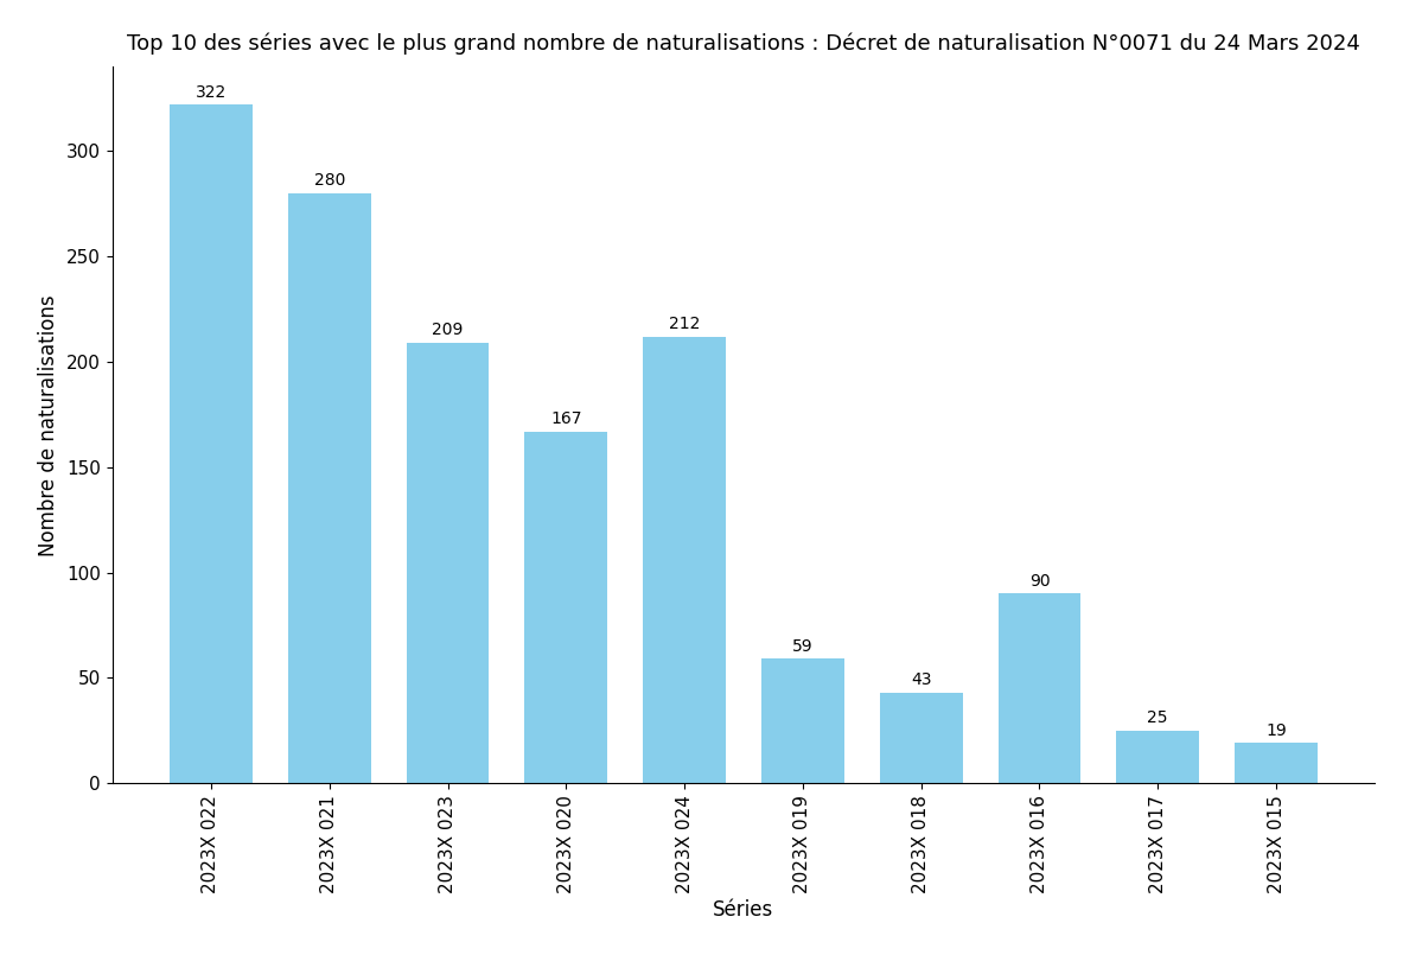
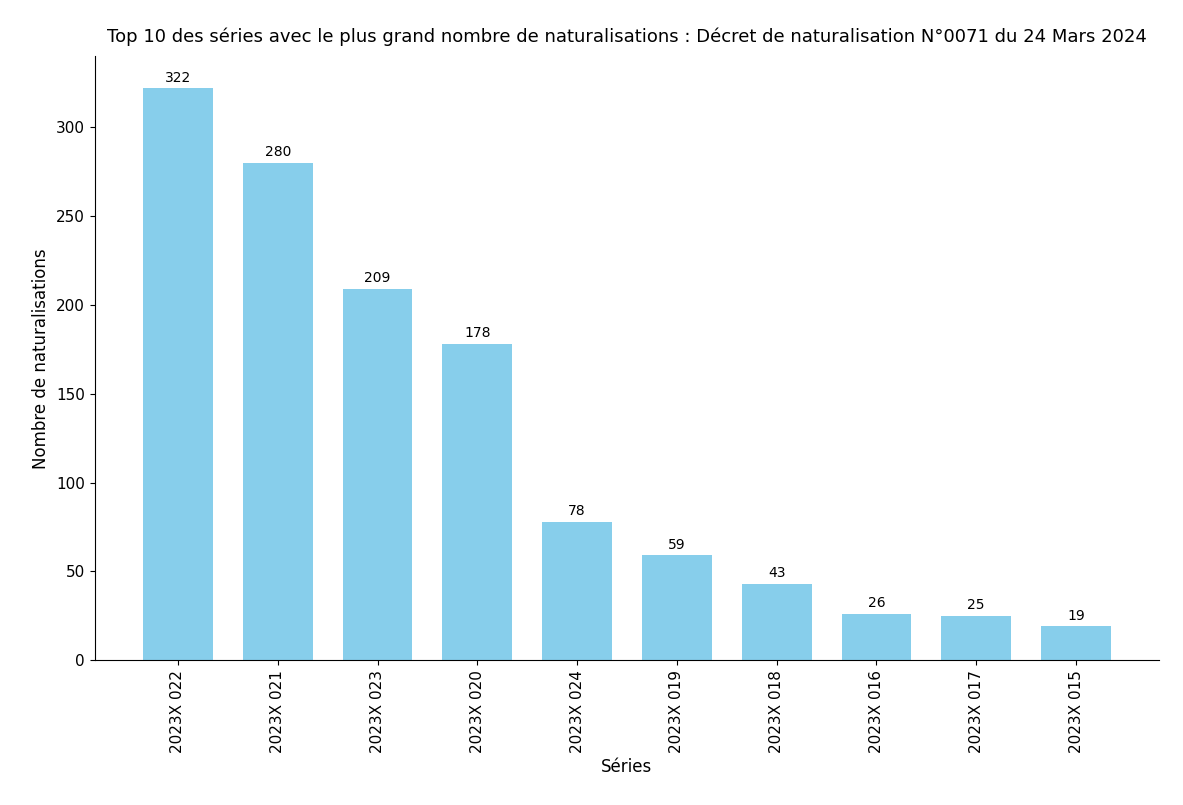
2023X 020: 167 -> 178
2023X 024: 212 -> 78
2023X 016: 90 -> 26
